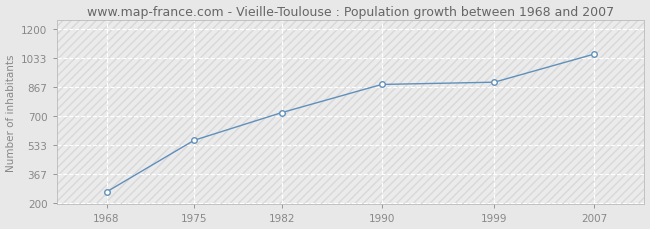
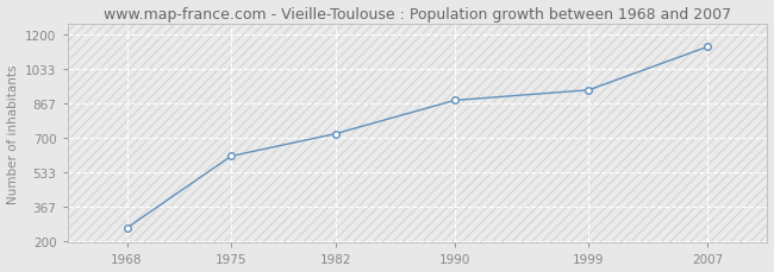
1975: 560 -> 610
1999: 890 -> 930
2007: 1060 -> 1140
